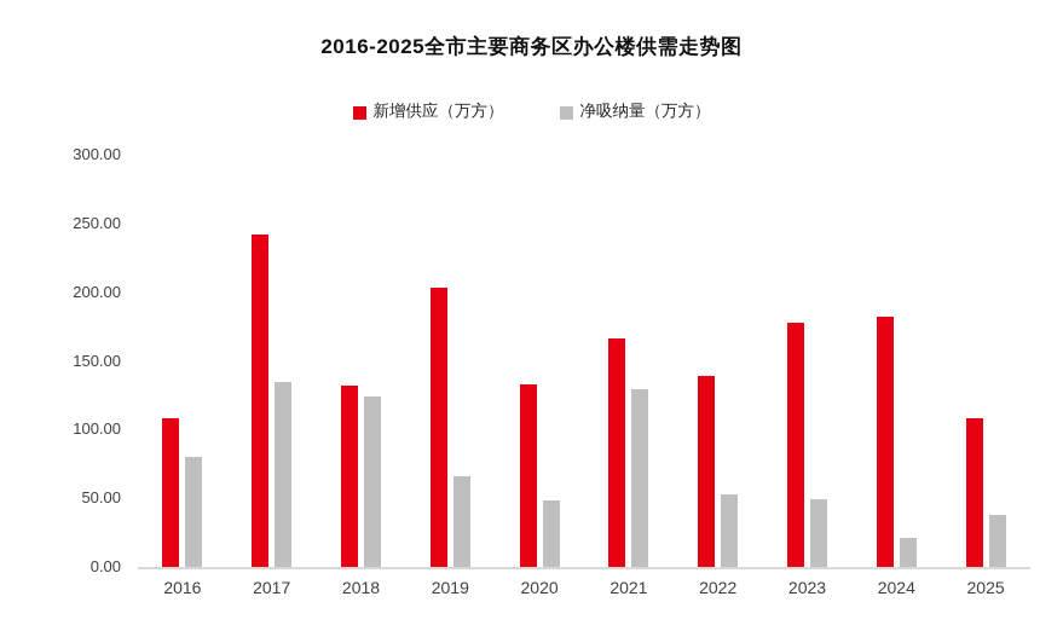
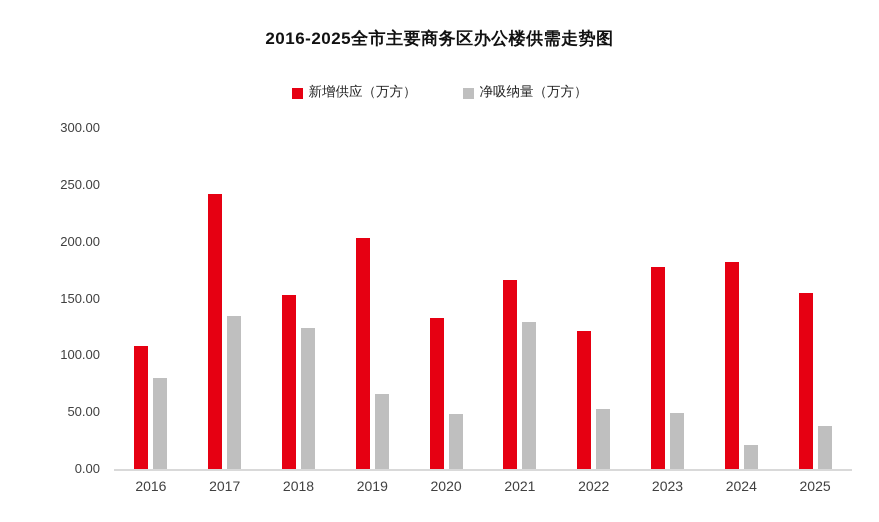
新增供应（万方）/2018: 132 -> 153
新增供应（万方）/2022: 139 -> 121
新增供应（万方）/2025: 108 -> 155
